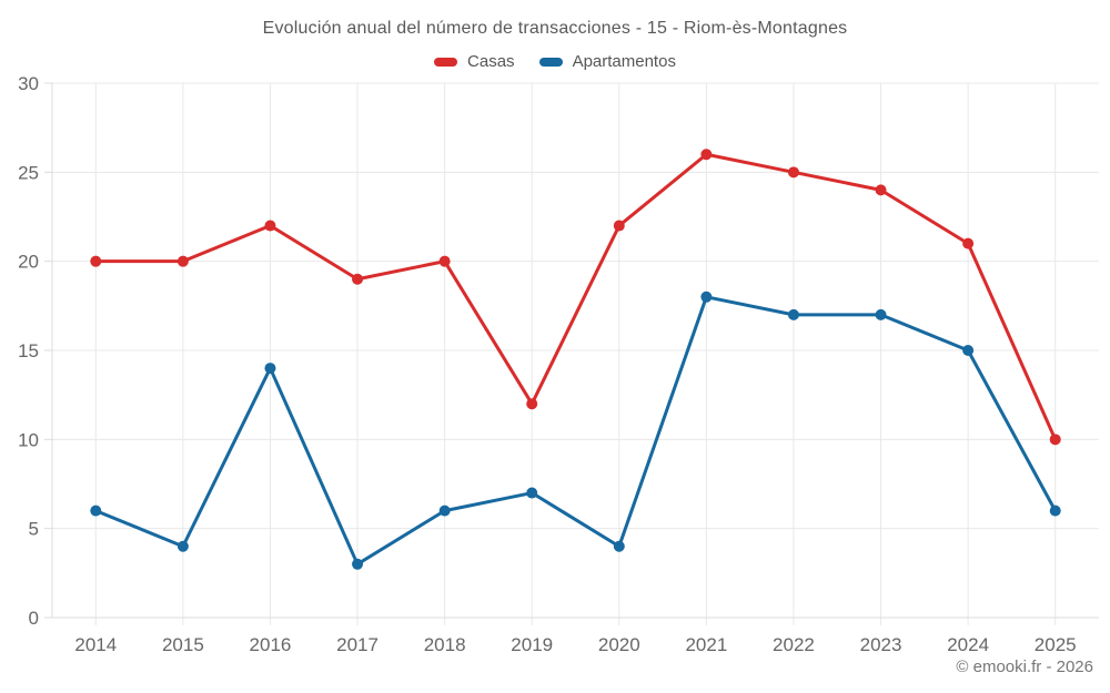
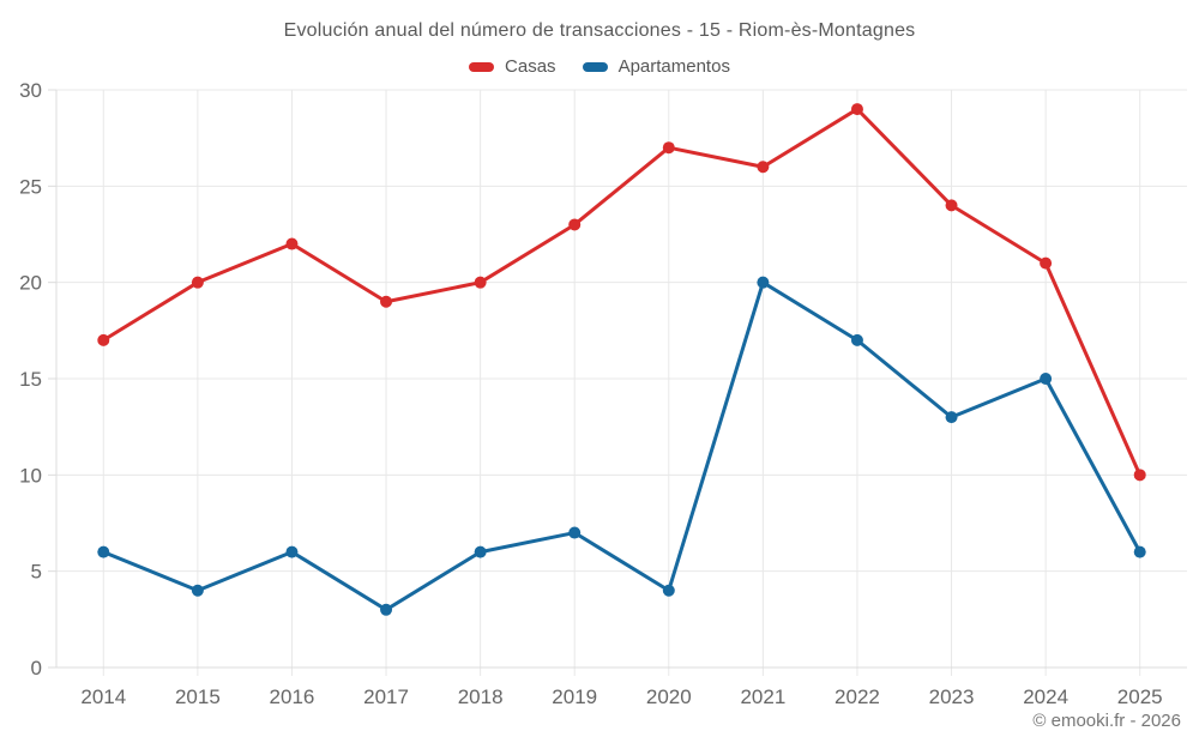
Casas/2014: 20 -> 17
Apartamentos/2016: 14 -> 6
Casas/2019: 12 -> 23
Casas/2020: 22 -> 27
Apartamentos/2021: 18 -> 20
Casas/2022: 25 -> 29
Apartamentos/2023: 17 -> 13
